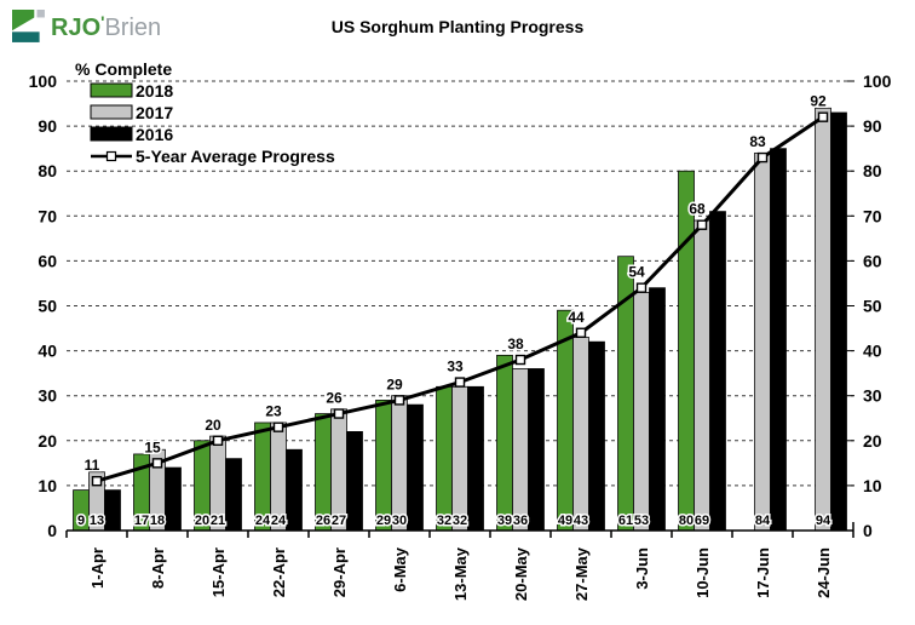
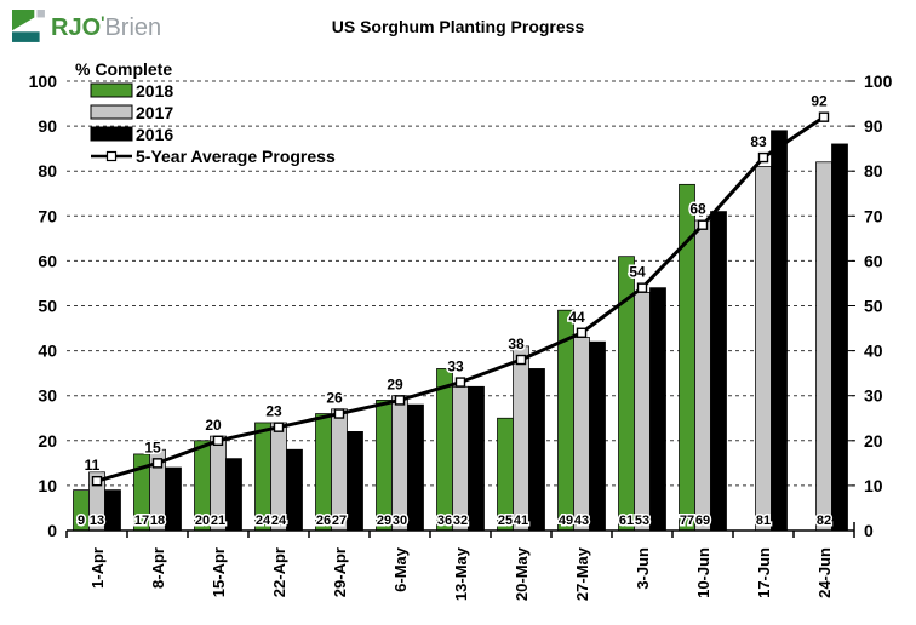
2018/13-May: 32 -> 36
2018/20-May: 39 -> 25
2017/20-May: 36 -> 41
2018/10-Jun: 80 -> 77
2017/17-Jun: 84 -> 81
2016/17-Jun: 85 -> 89
2017/24-Jun: 94 -> 82
2016/24-Jun: 93 -> 86
